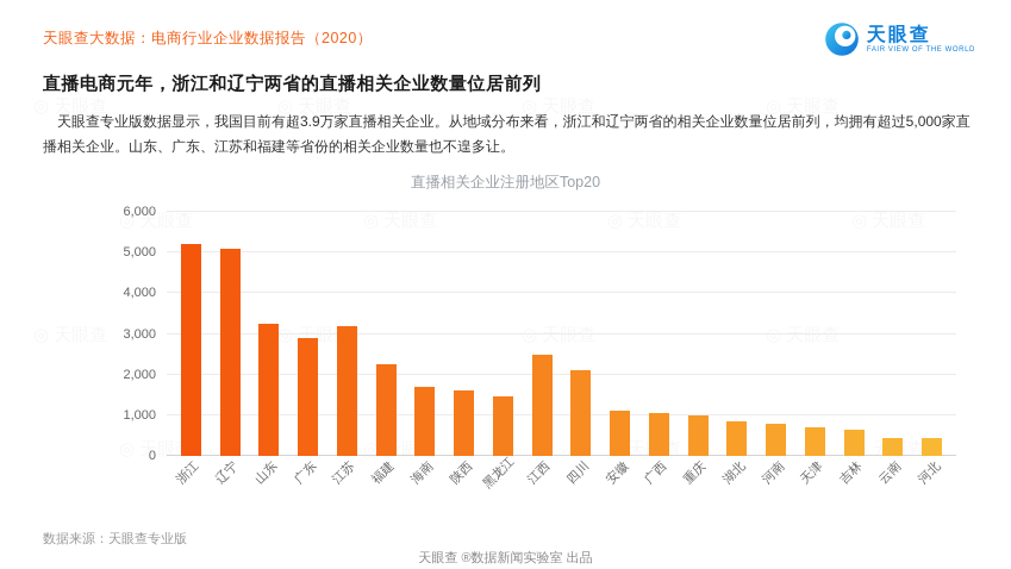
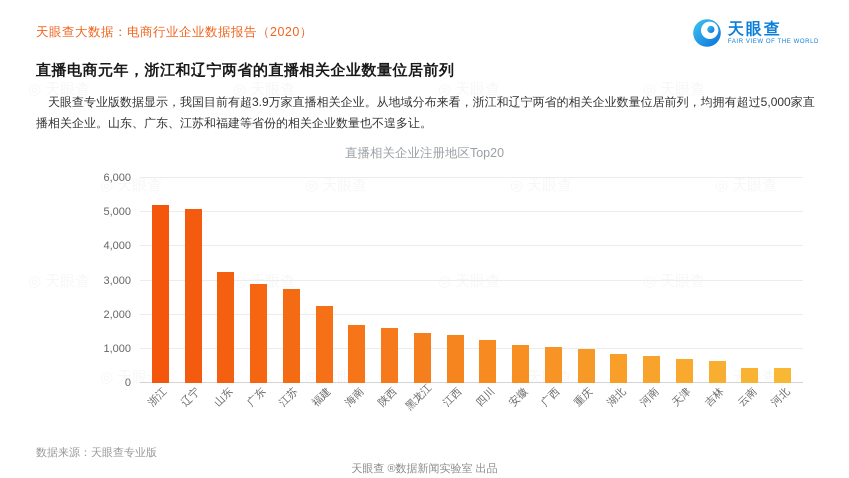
江苏: 3200 -> 2800
江西: 2500 -> 1400
四川: 2100 -> 1200
